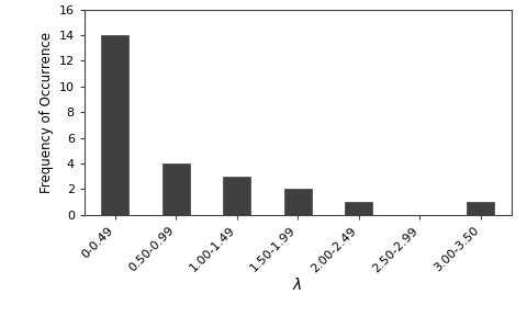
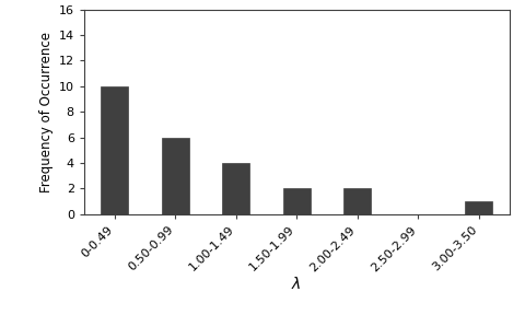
0-0.49: 14 -> 10
0.50-0.99: 4 -> 6
1.00-1.49: 3 -> 4
2.00-2.49: 1 -> 2
